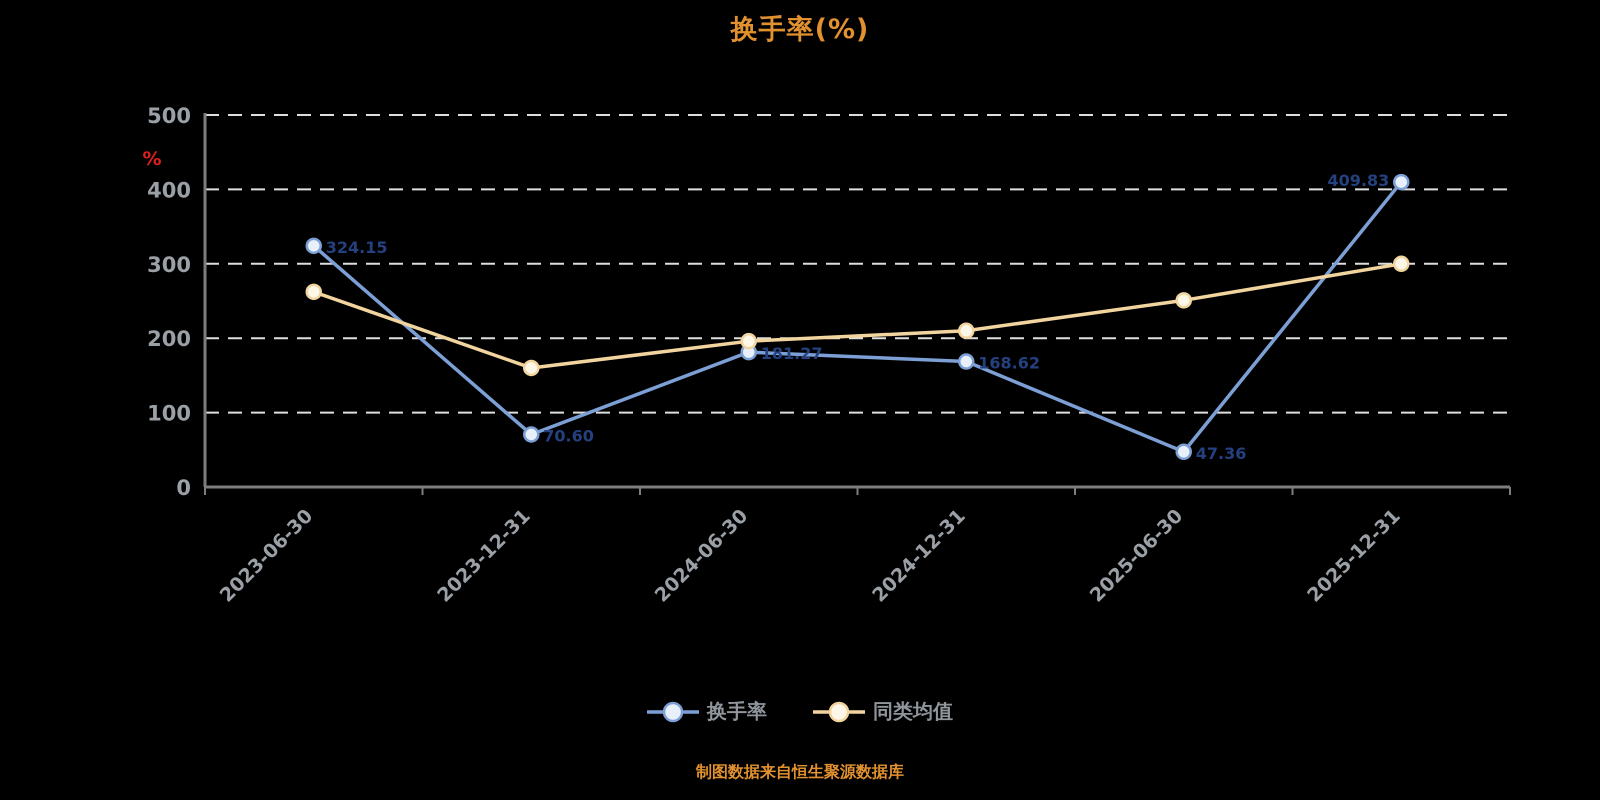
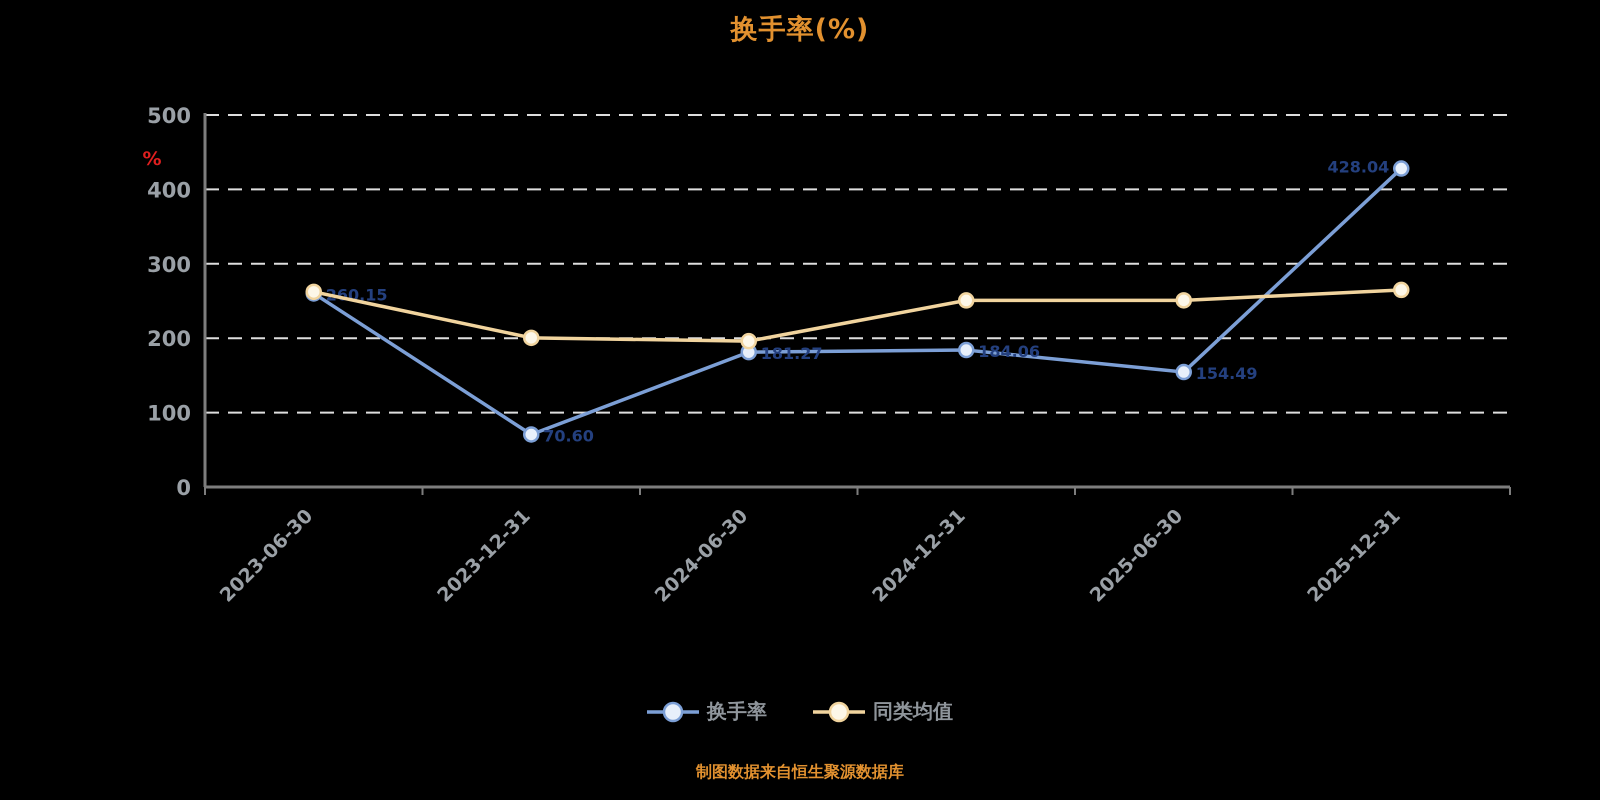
换手率/2023-06-30: 324.15 -> 260.15
同类均值/2023-12-31: 160 -> 200
换手率/2024-12-31: 168.62 -> 184.06
同类均值/2024-12-31: 210 -> 250
换手率/2025-06-30: 47.36 -> 154.49
换手率/2025-12-31: 409.83 -> 428.04
同类均值/2025-12-31: 300 -> 260
